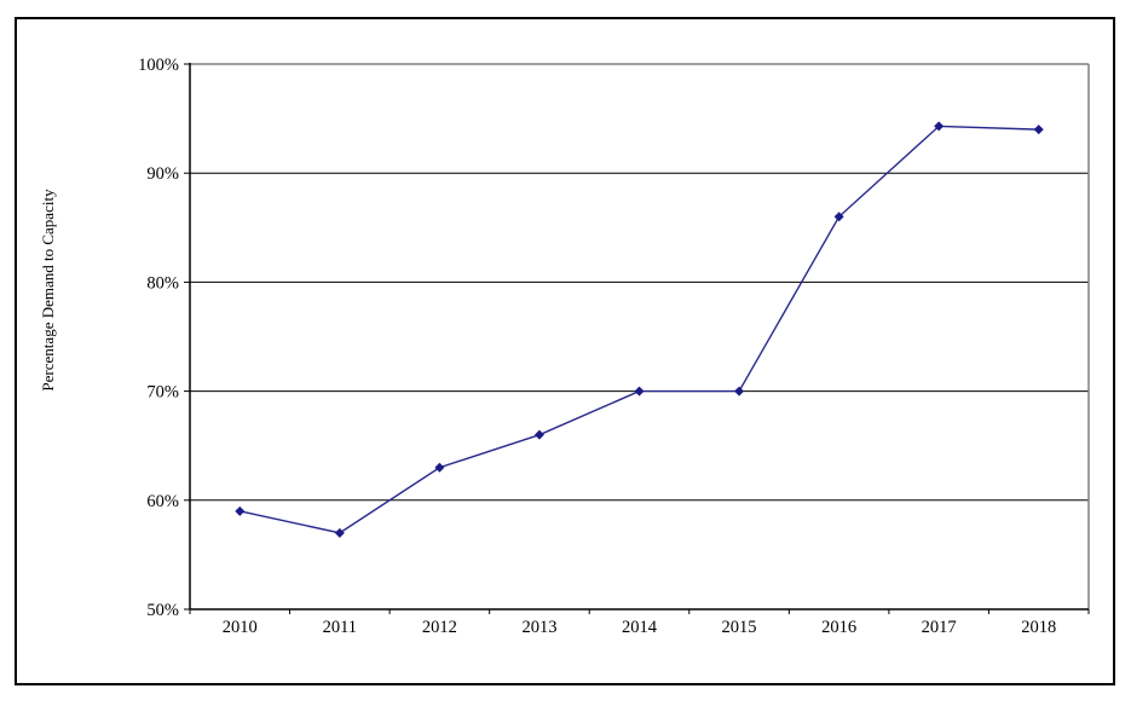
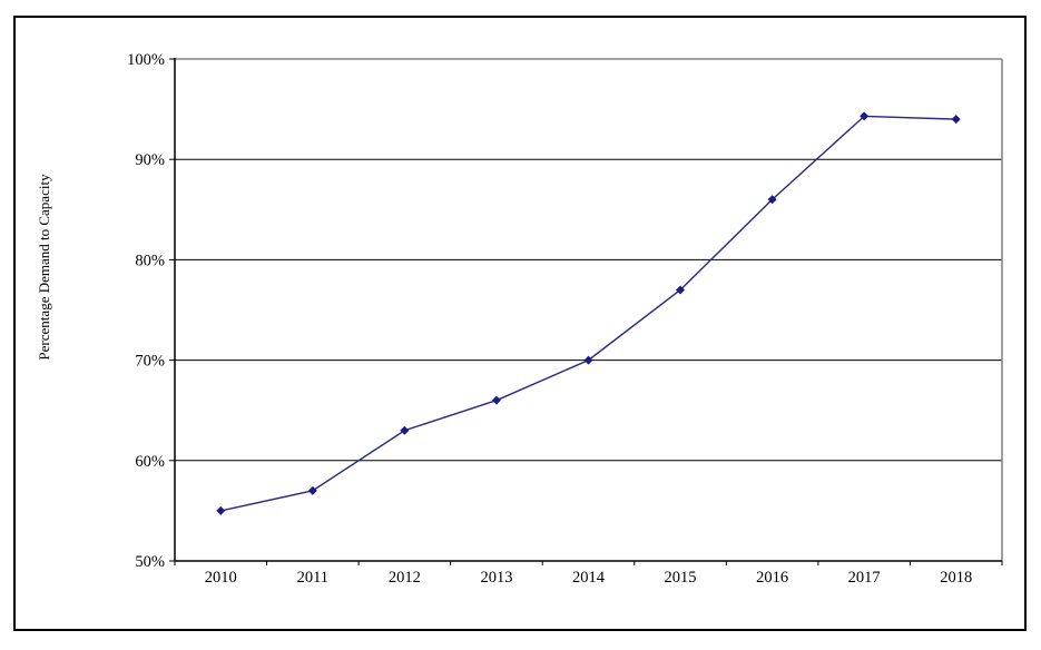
2010: 59% -> 55%
2015: 70% -> 77%
